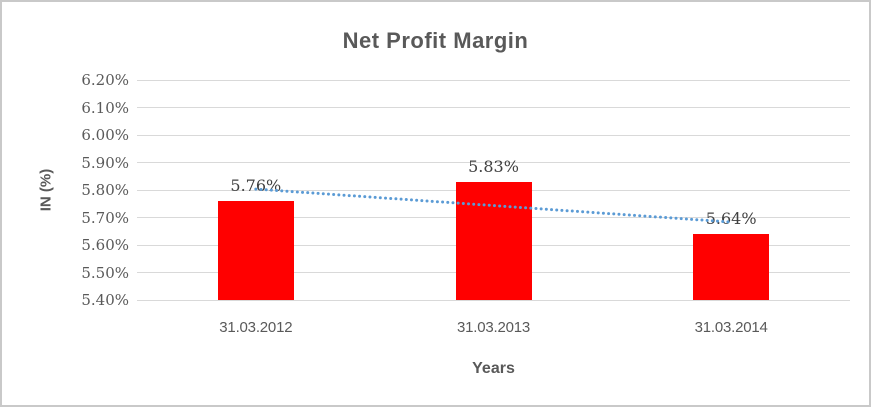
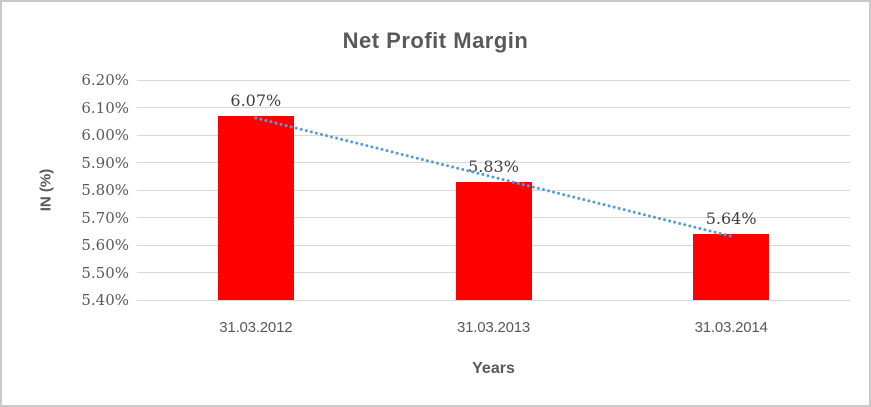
31.03.2012: 5.76% -> 6.07%
